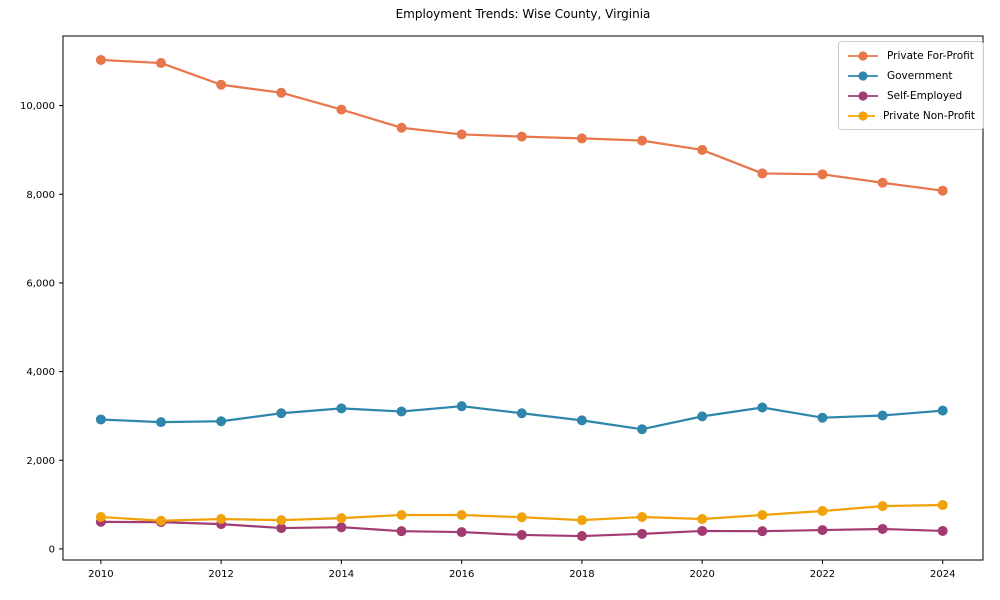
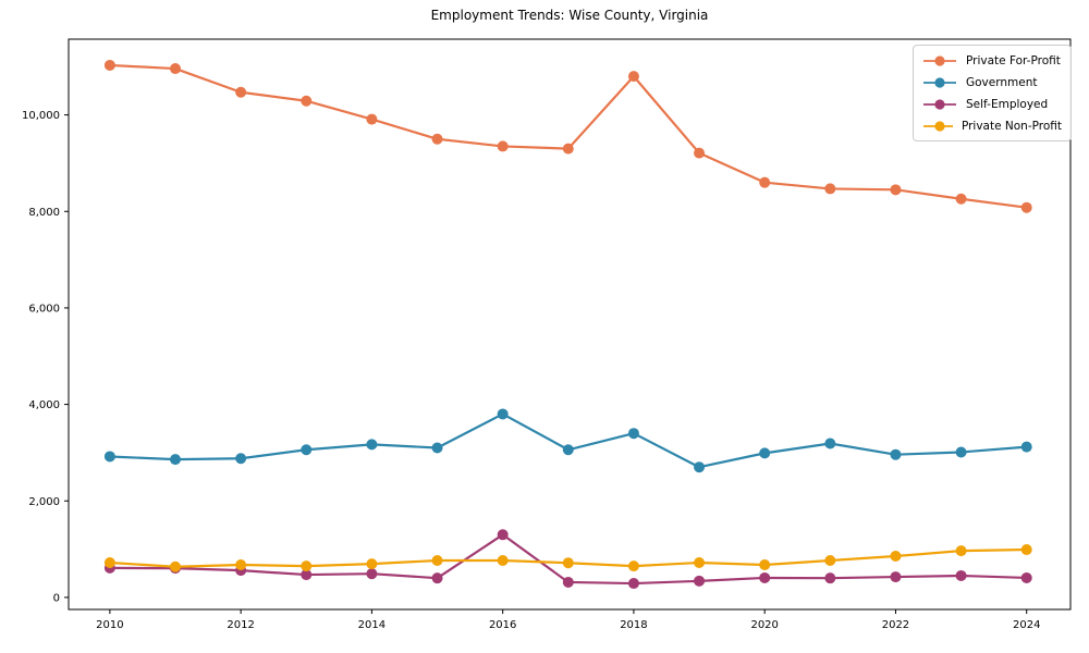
Government/2016: 3200 -> 3800
Self-Employed/2016: 400 -> 1300
Private For-Profit/2018: 9300 -> 10800
Government/2018: 2900 -> 3400
Private For-Profit/2020: 9000 -> 8600
